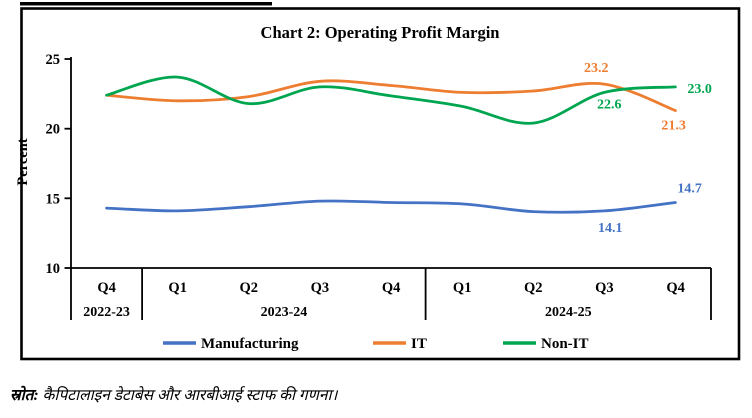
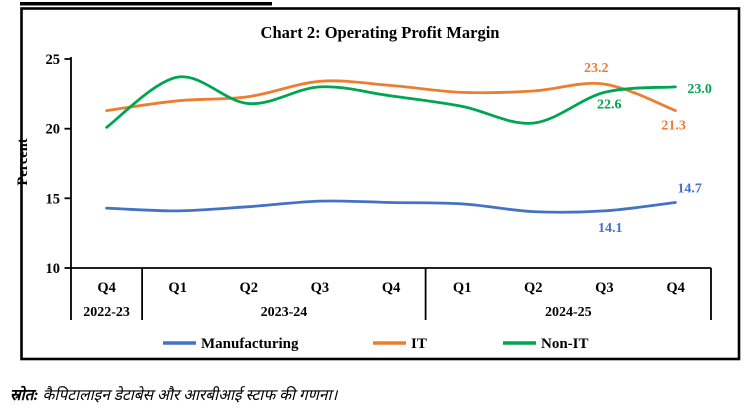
IT/Q4 2022-23: 22.4 -> 21.3
Non-IT/Q4 2022-23: 22.4 -> 20.1
